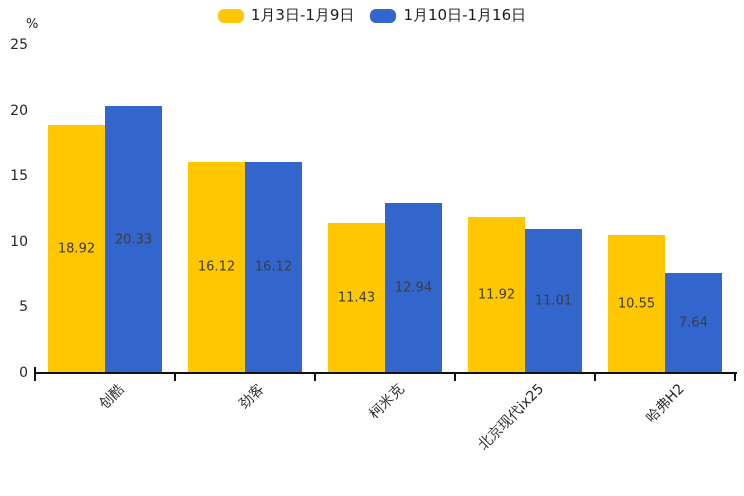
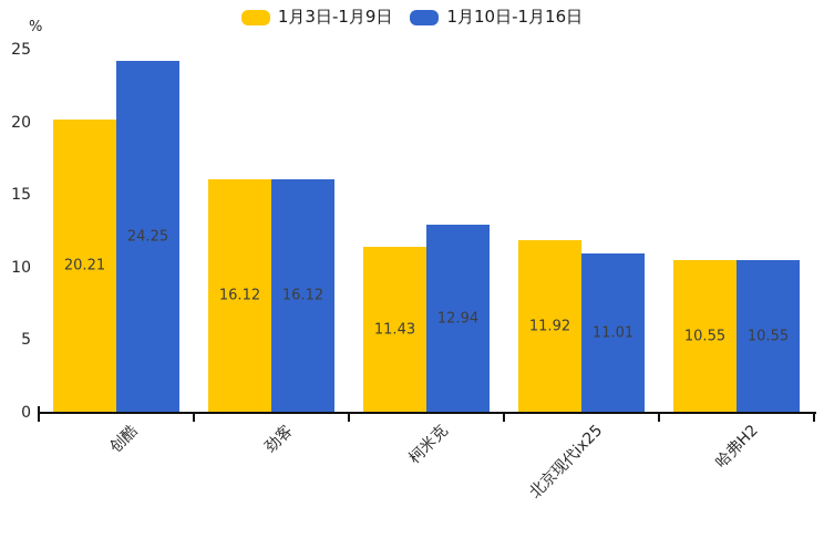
1月3日-1月9日/创酷: 18.92 -> 20.21
1月10日-1月16日/创酷: 20.33 -> 24.25
1月10日-1月16日/哈弗H2: 7.64 -> 10.55
